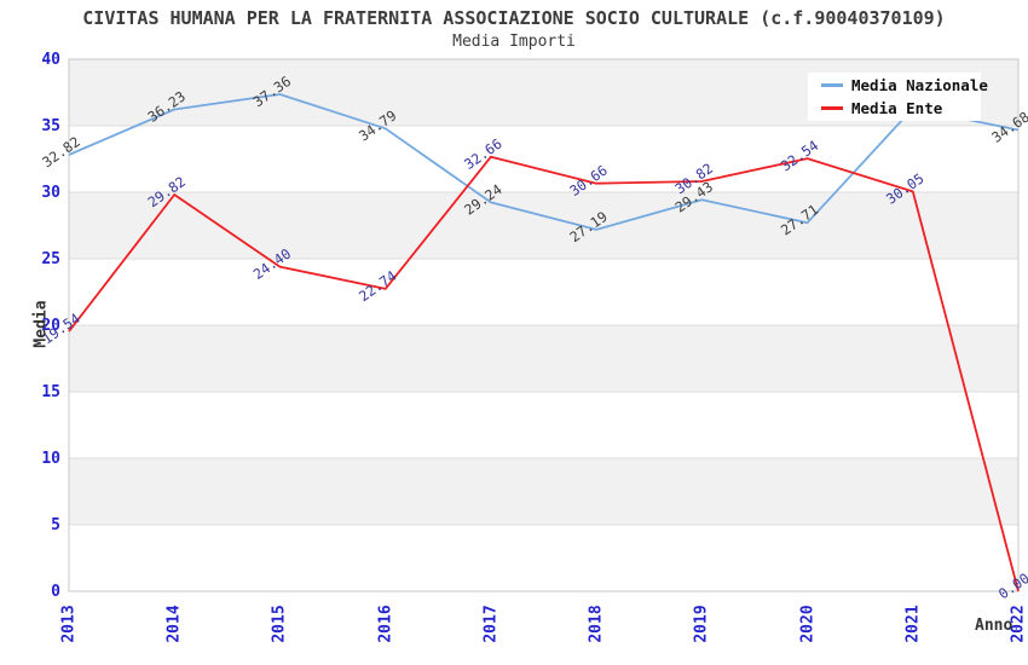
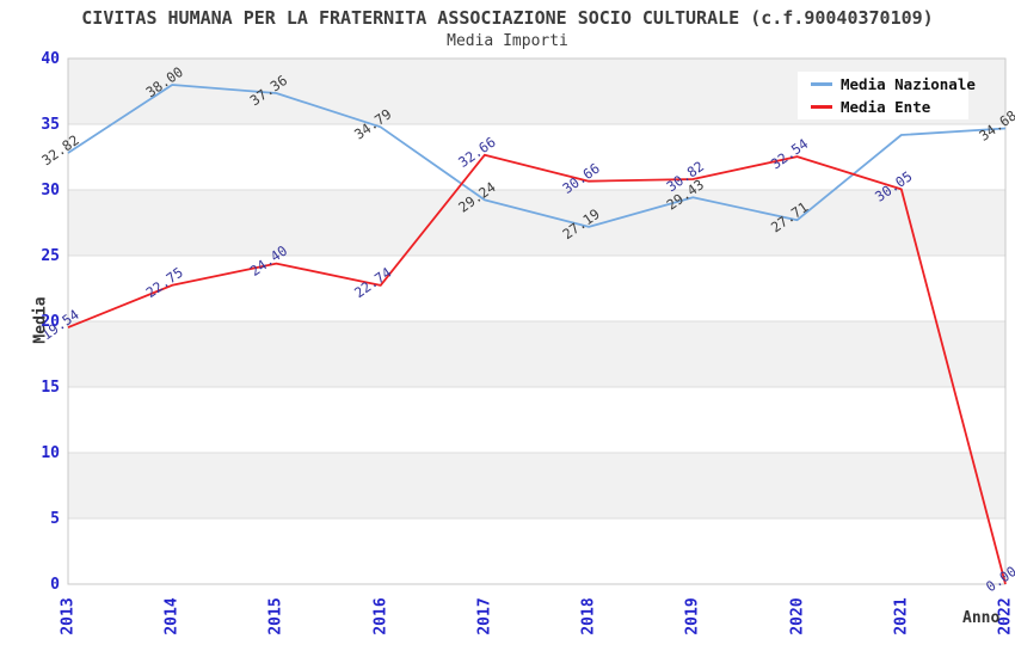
Media Nazionale/2014: 36.23 -> 38.00
Media Ente/2014: 29.82 -> 22.75
Media Nazionale/2021: 36.3 -> 34.2
